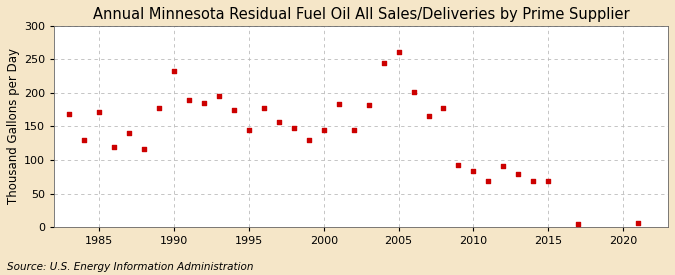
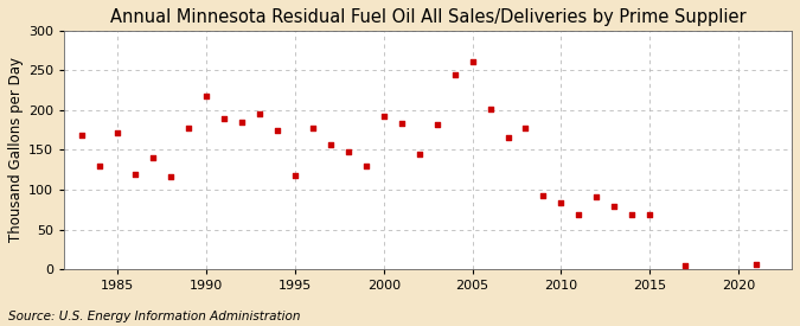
1990: 233 -> 218
1995: 145 -> 118
2000: 145 -> 192
